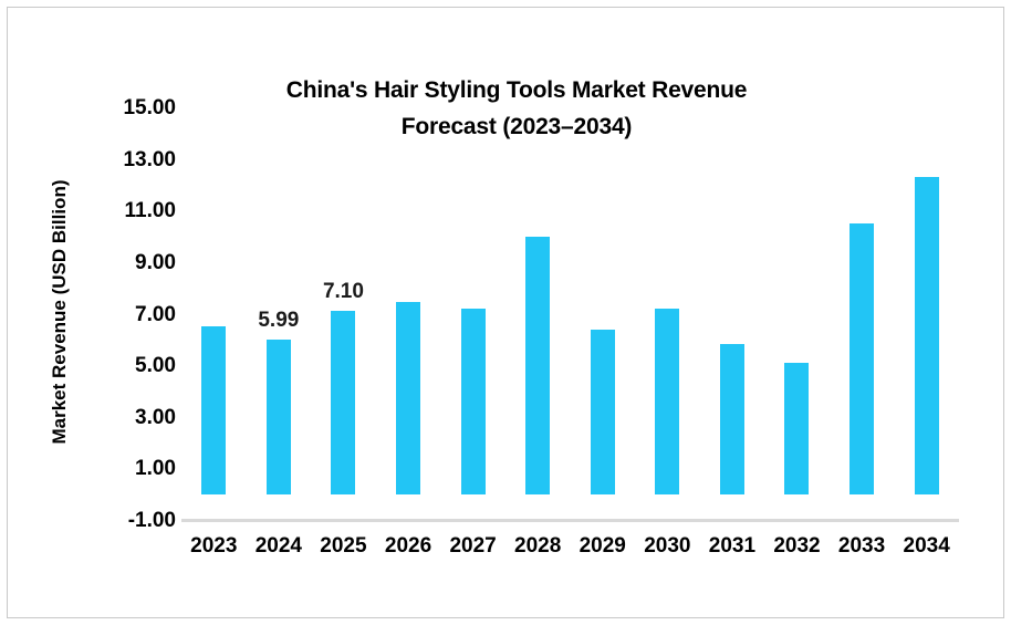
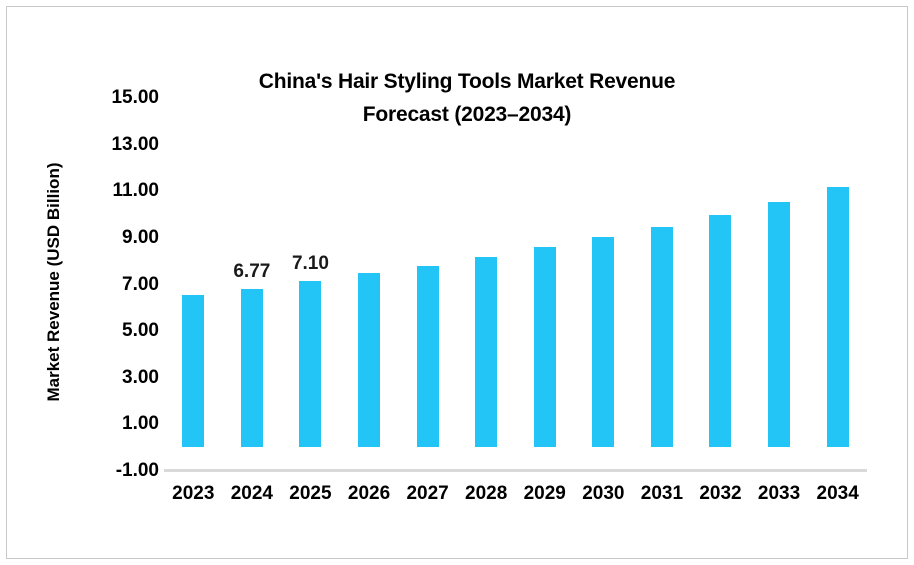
2024: 5.99 -> 6.77
2027: 7.2 -> 7.7
2028: 10.0 -> 8.2
2029: 6.4 -> 8.6
2030: 7.2 -> 9.0
2031: 5.8 -> 9.4
2032: 5.1 -> 9.9
2034: 12.3 -> 11.2
